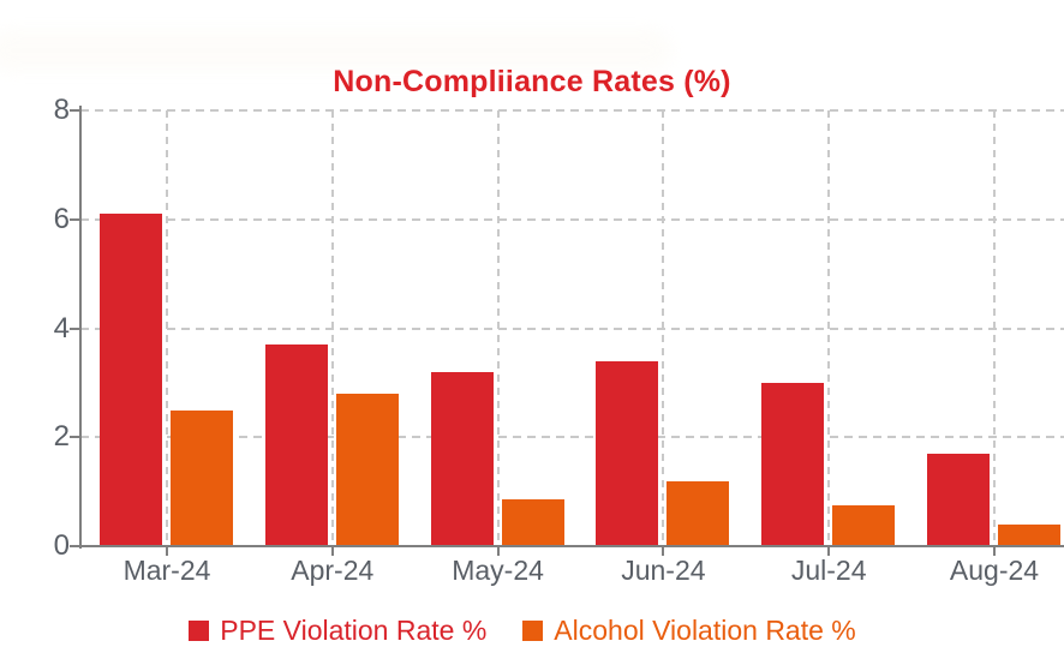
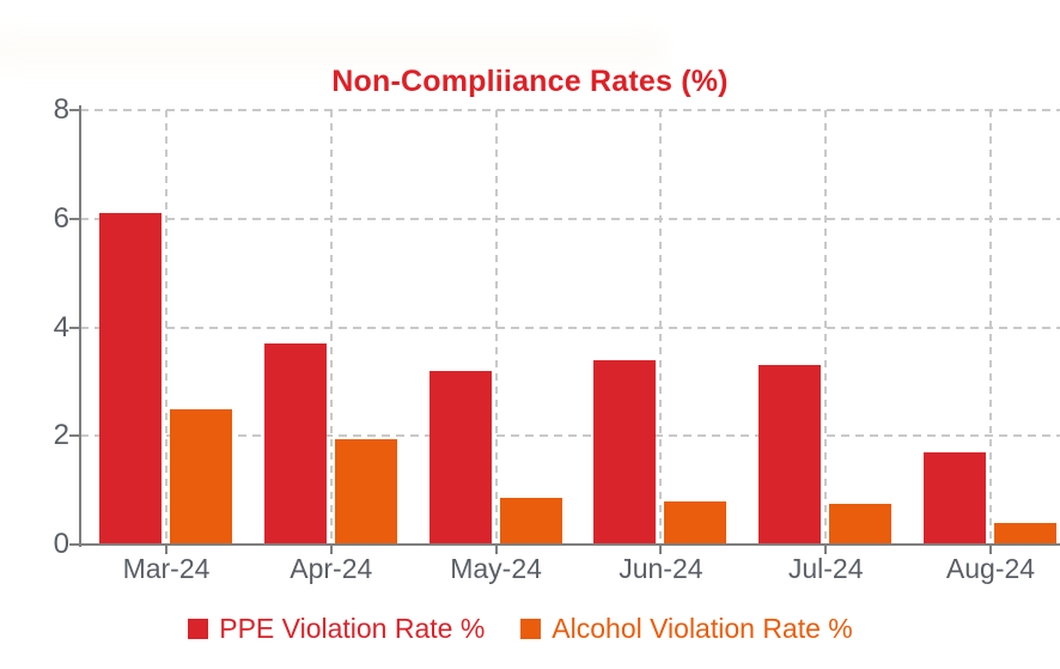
Alcohol Violation Rate %/Apr-24: 2.8 -> 1.9
Alcohol Violation Rate %/Jun-24: 1.2 -> 0.8
PPE Violation Rate %/Jul-24: 3.0 -> 3.3
